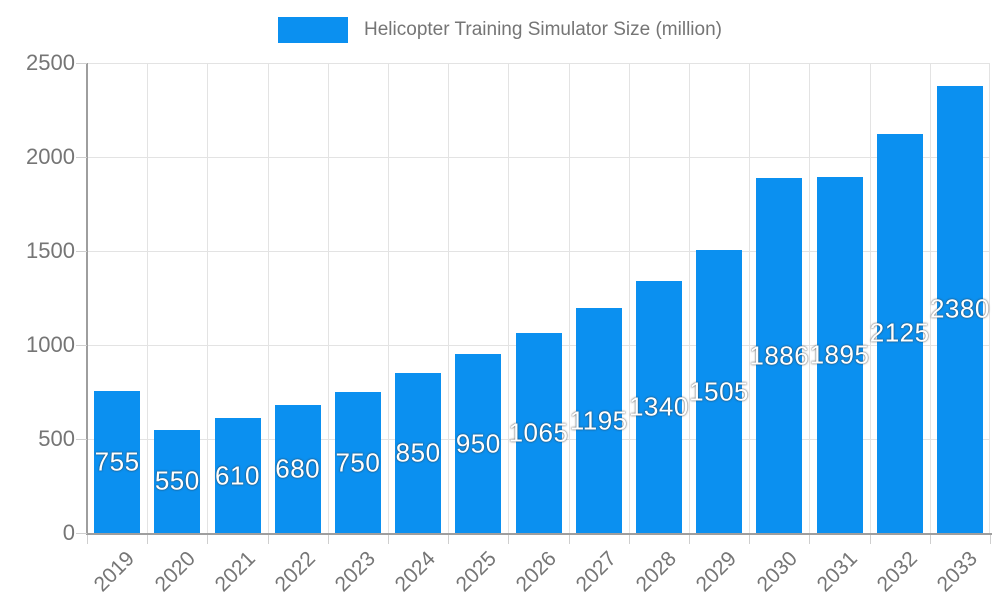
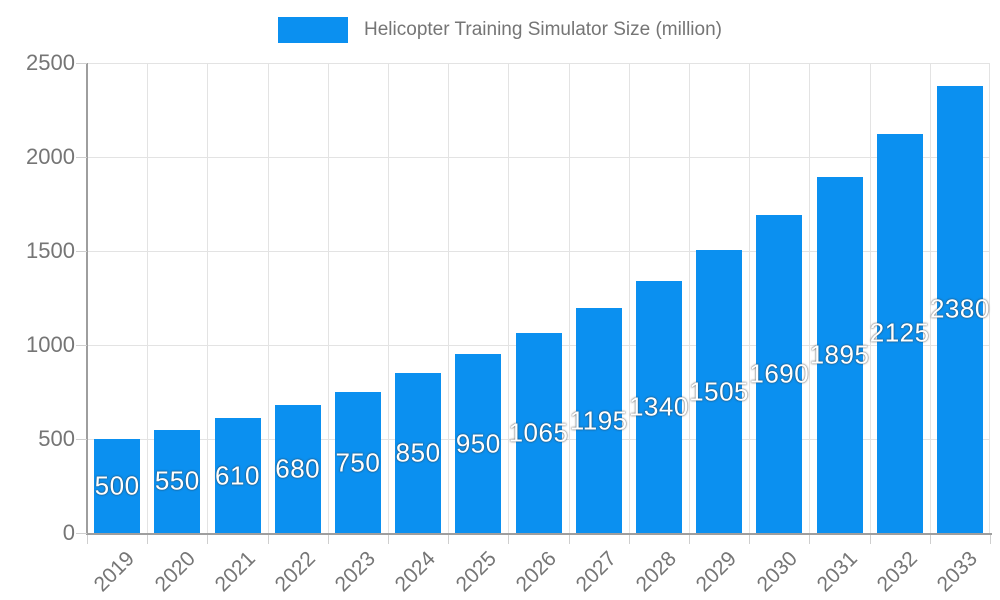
2019: 755 -> 500
2030: 1886 -> 1690
